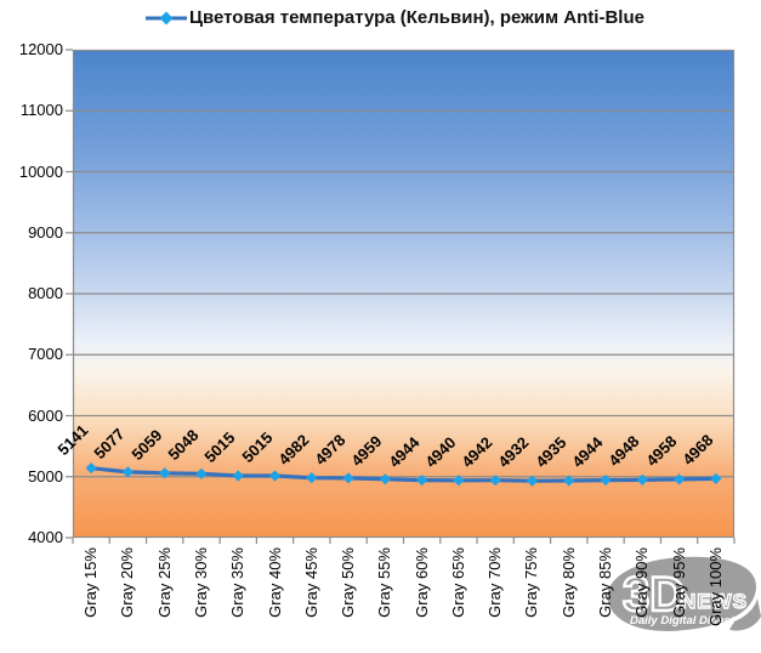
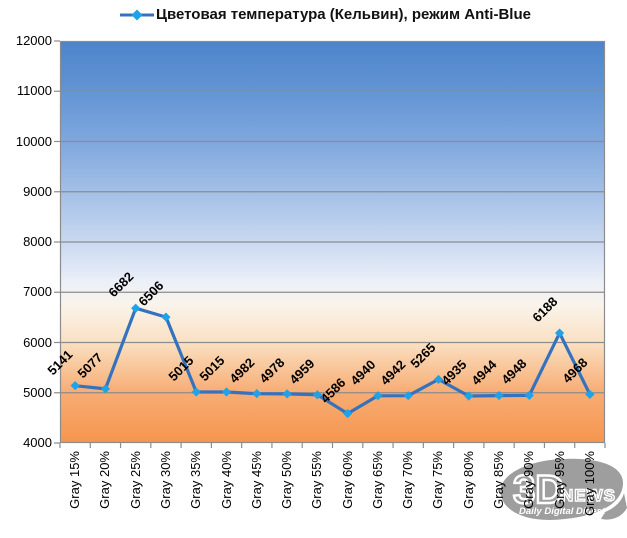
Gray 25%: 5059 -> 6682
Gray 30%: 5048 -> 6506
Gray 60%: 4944 -> 4586
Gray 75%: 4932 -> 5265
Gray 95%: 4958 -> 6188
